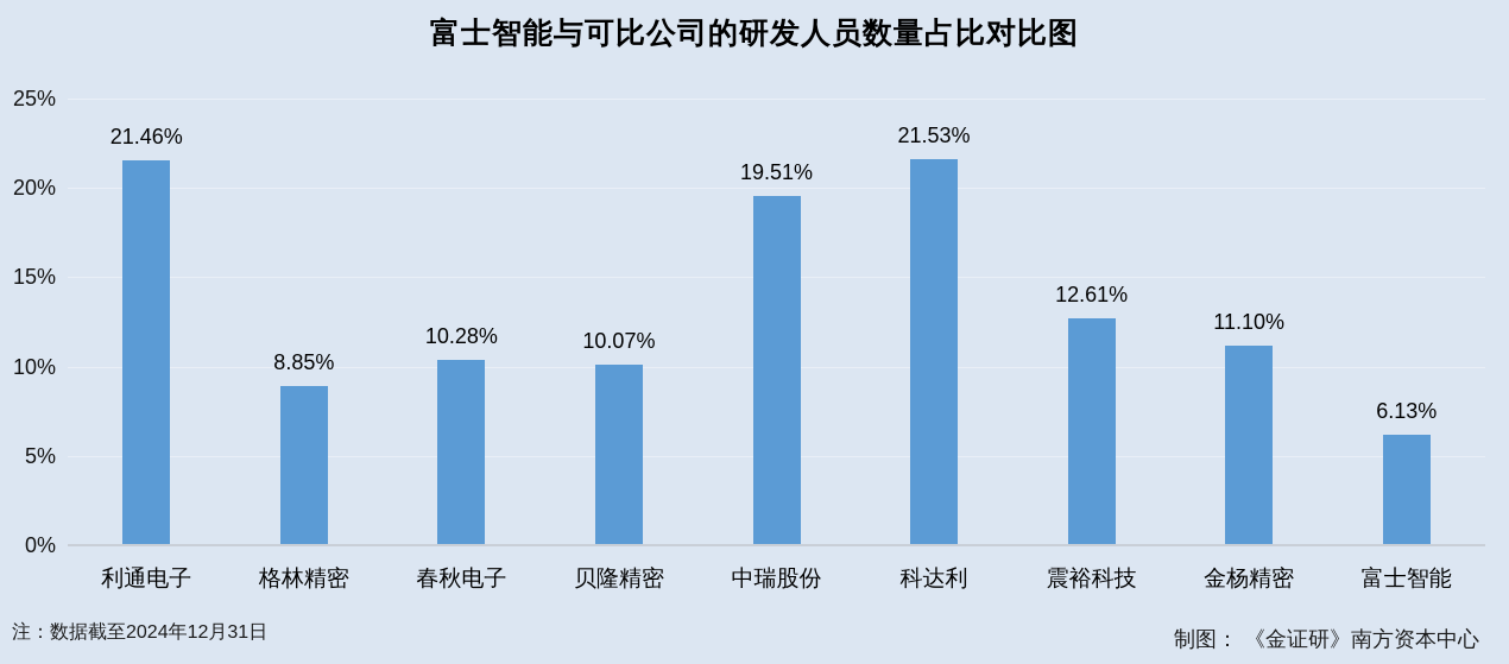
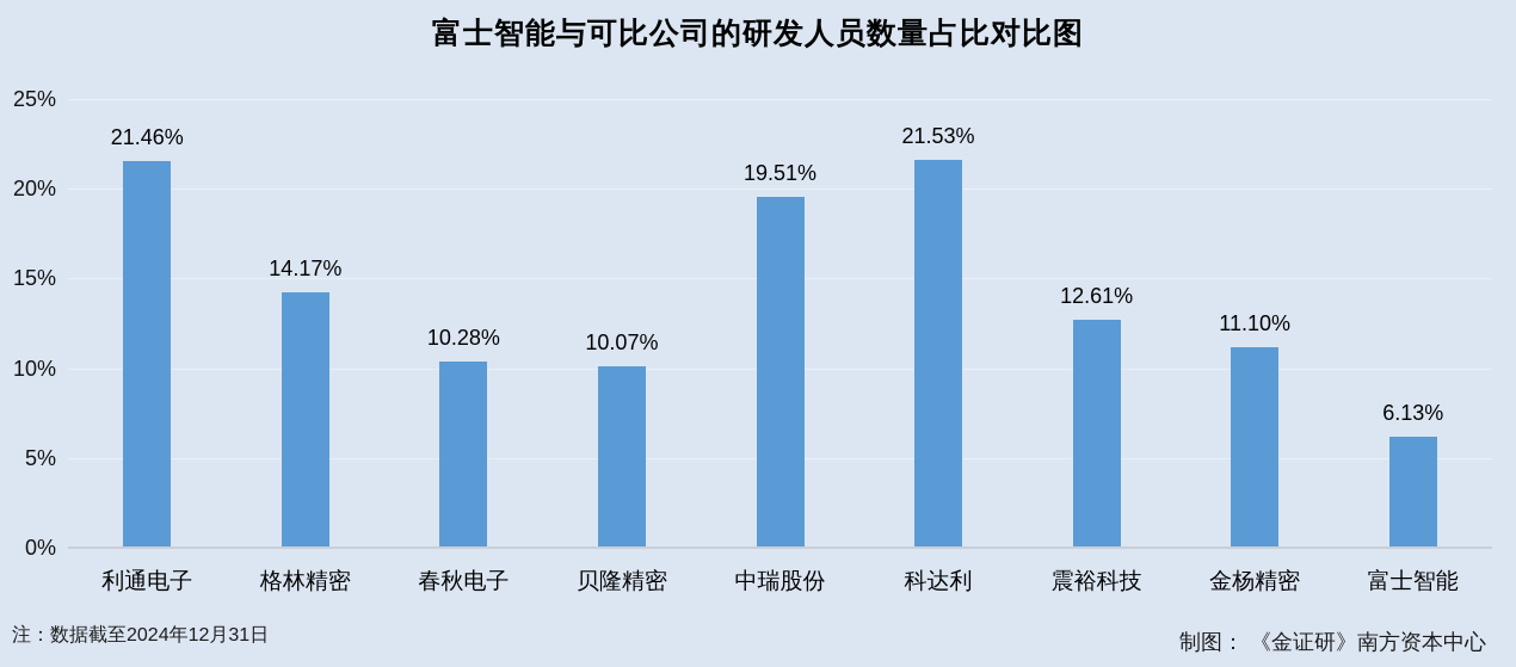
格林精密: 8.85% -> 14.17%
